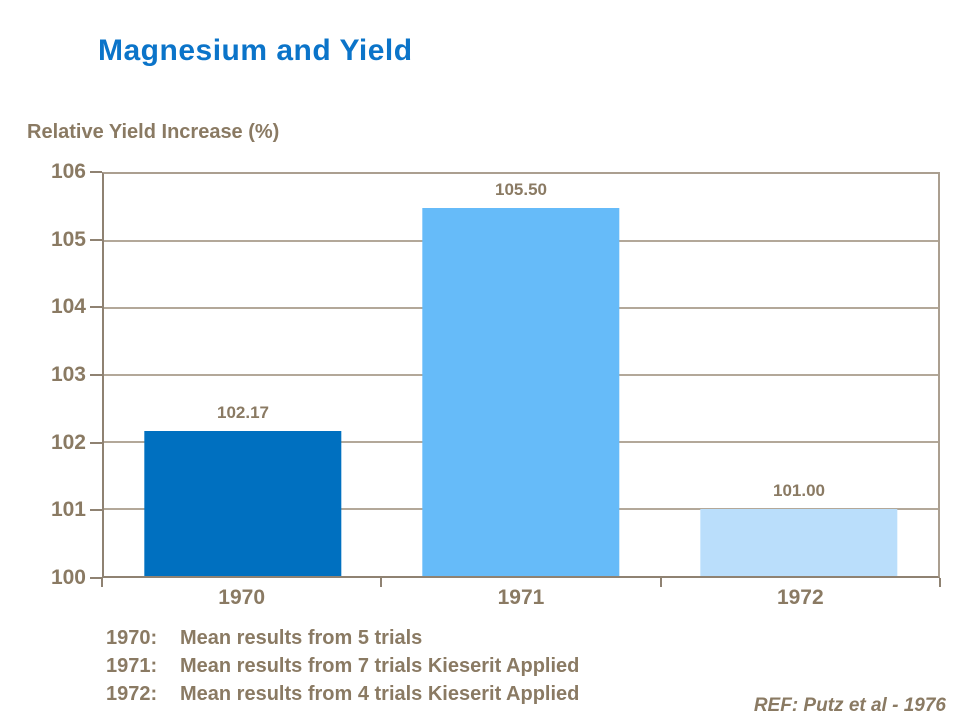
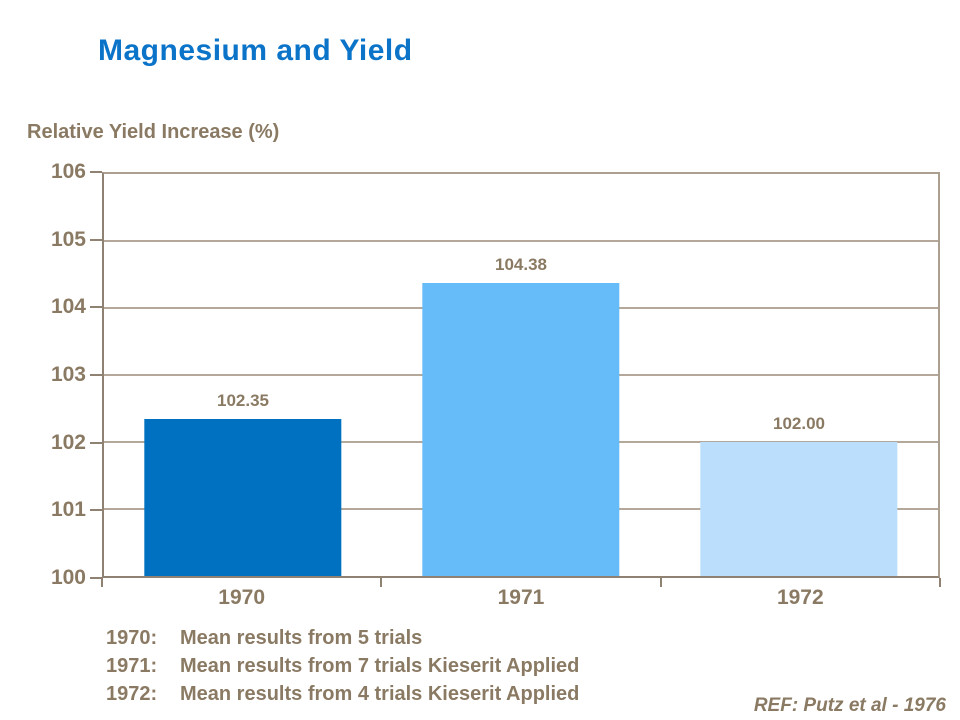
1970: 102.17 -> 102.35
1971: 105.50 -> 104.38
1972: 101.00 -> 102.00
